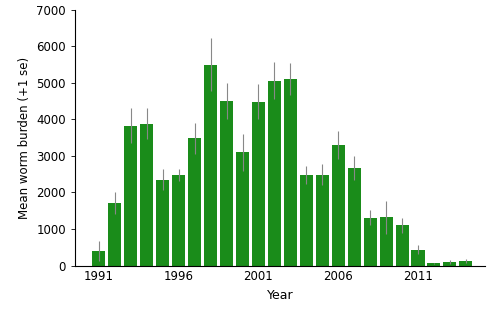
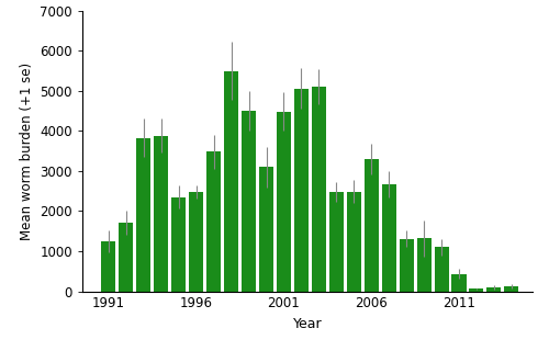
1991: 400 -> 1250
